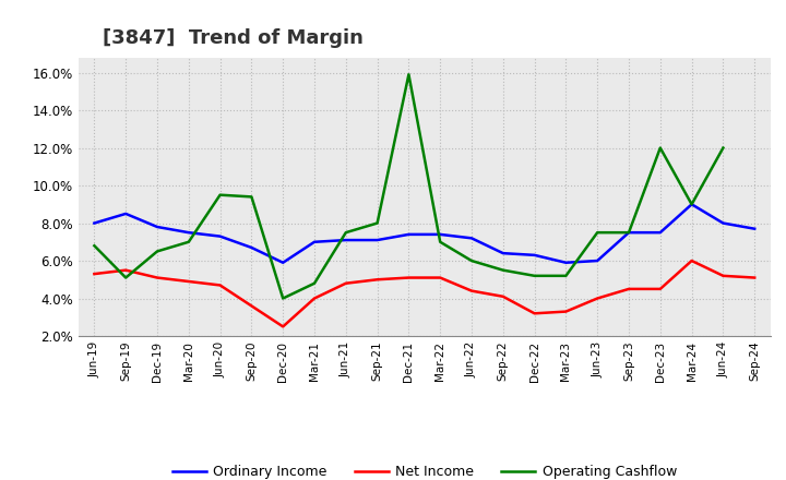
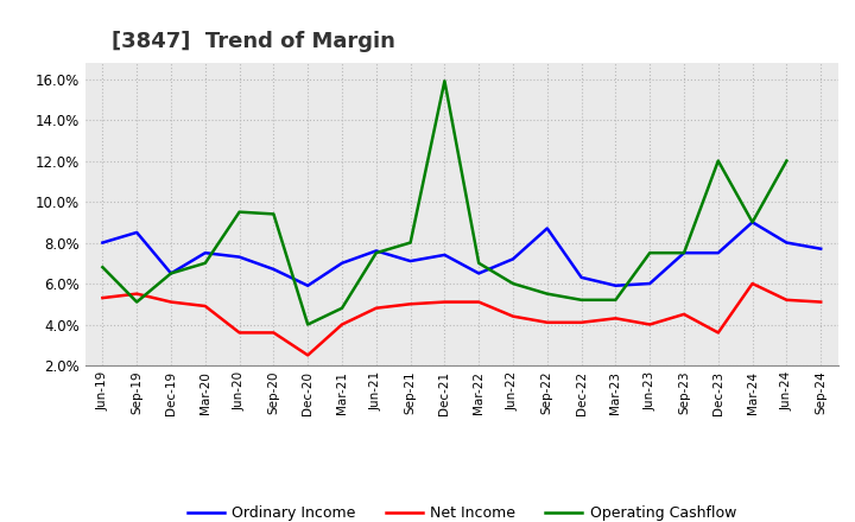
Ordinary Income/Dec-19: 7.8% -> 6.5%
Net Income/Jun-20: 4.7% -> 3.6%
Ordinary Income/Jun-21: 7.1% -> 7.6%
Ordinary Income/Mar-22: 7.4% -> 6.5%
Ordinary Income/Sep-22: 6.4% -> 8.7%
Net Income/Dec-22: 3.2% -> 4.1%
Net Income/Mar-23: 3.3% -> 4.3%
Net Income/Dec-23: 4.5% -> 3.6%
